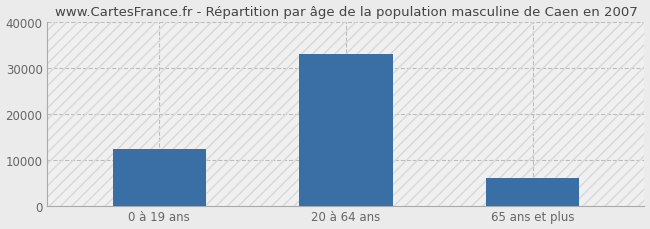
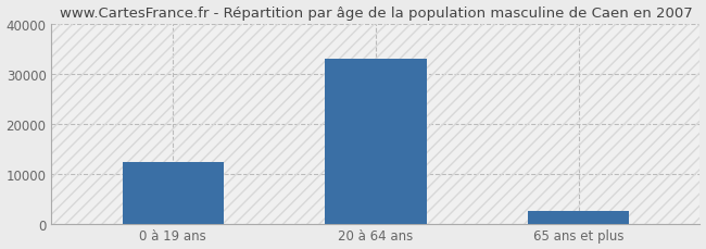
65 ans et plus: 6100 -> 2500
